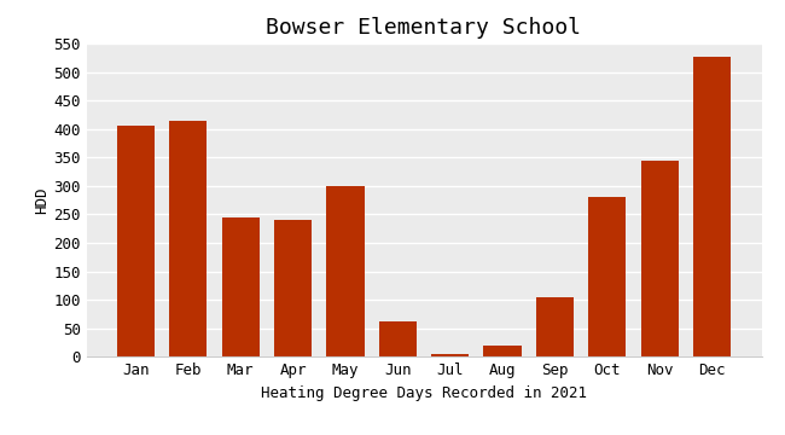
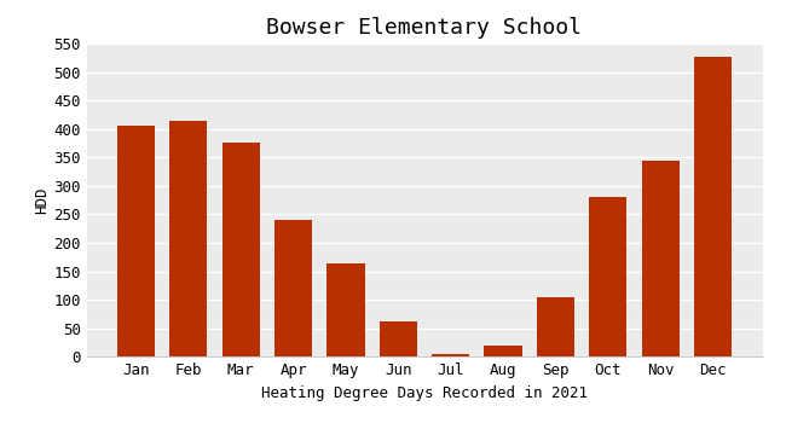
Mar: 245 -> 377
May: 300 -> 163
